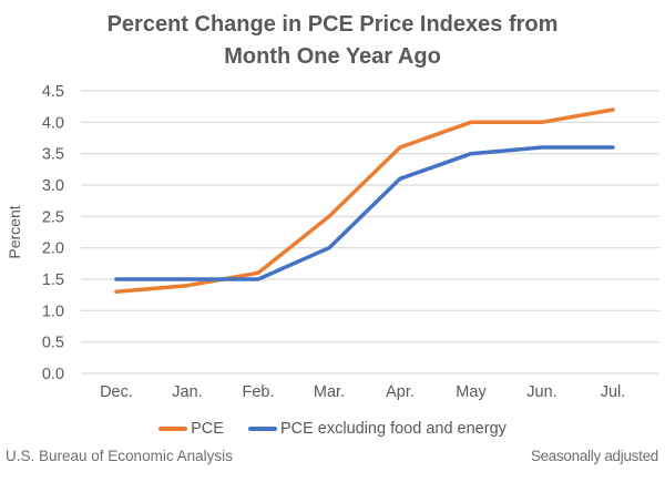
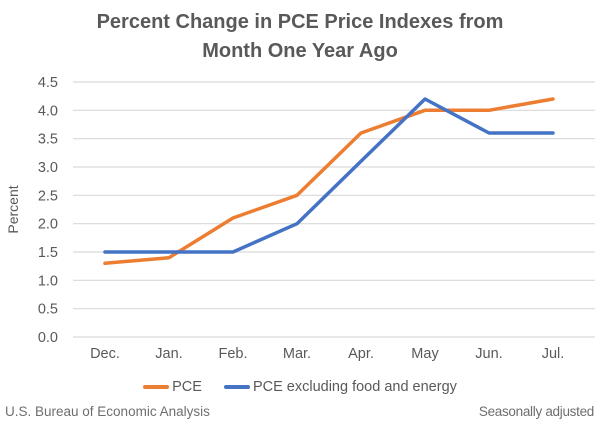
PCE/Feb.: 1.6 -> 2.1
PCE excluding food and energy/May: 3.5 -> 4.2
